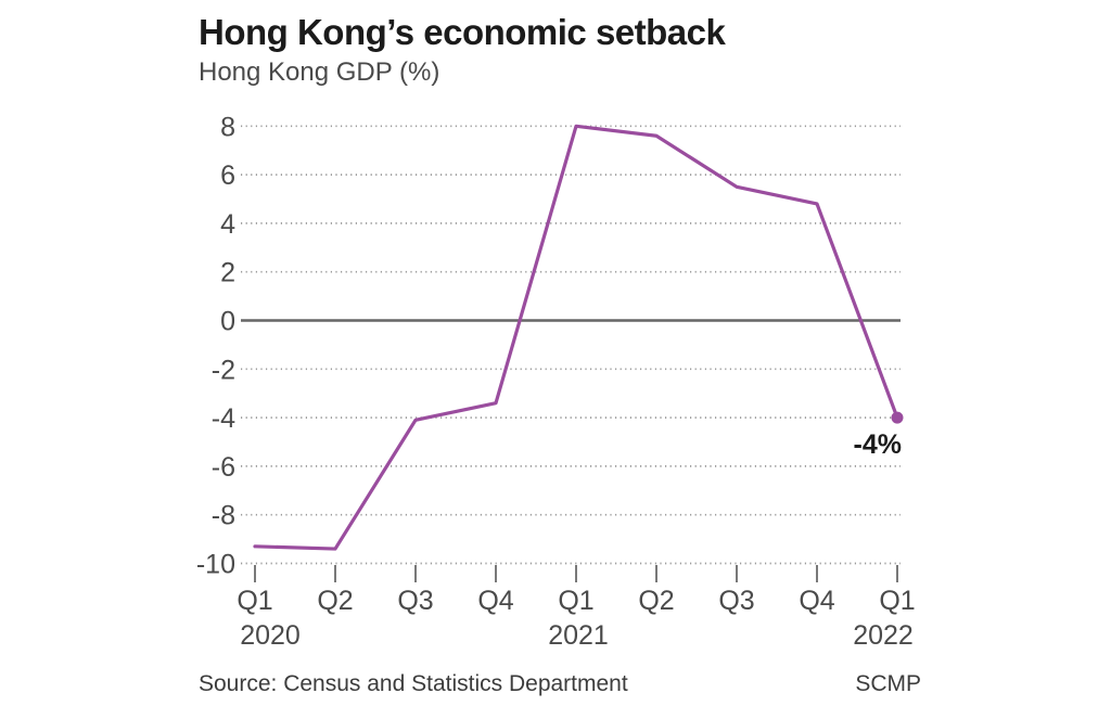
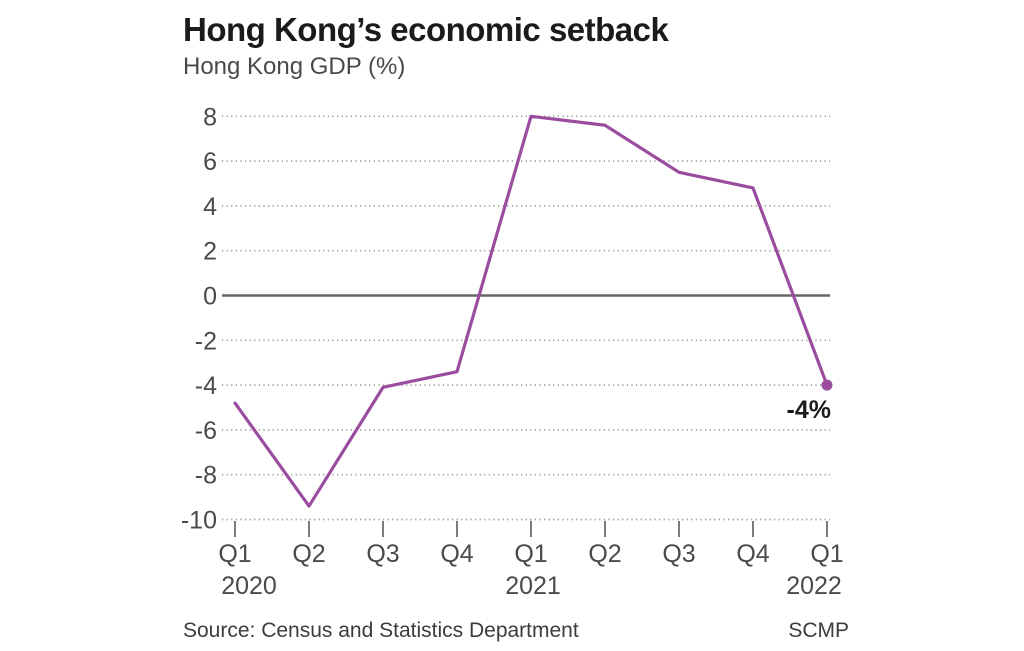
Q1 2020: -9.3 -> -4.8
